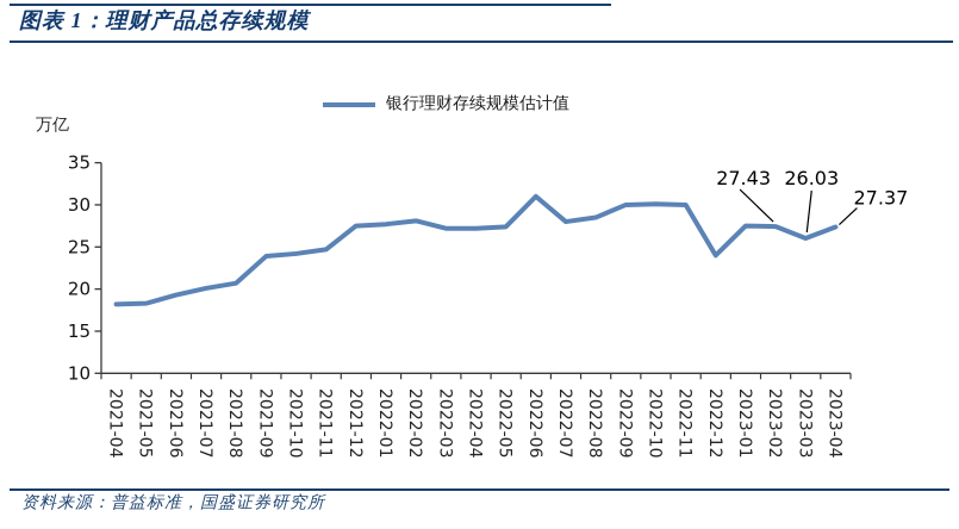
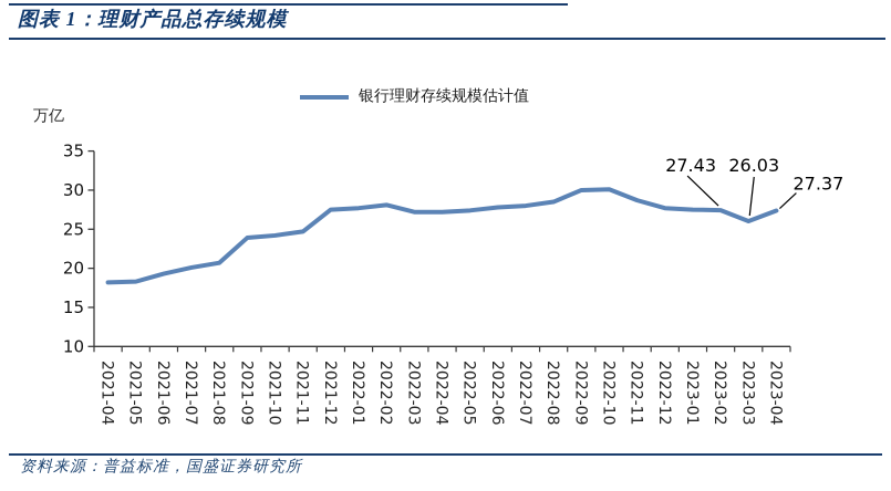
2022-06: 31 -> 28
2022-11: 30 -> 29
2022-12: 24 -> 28
